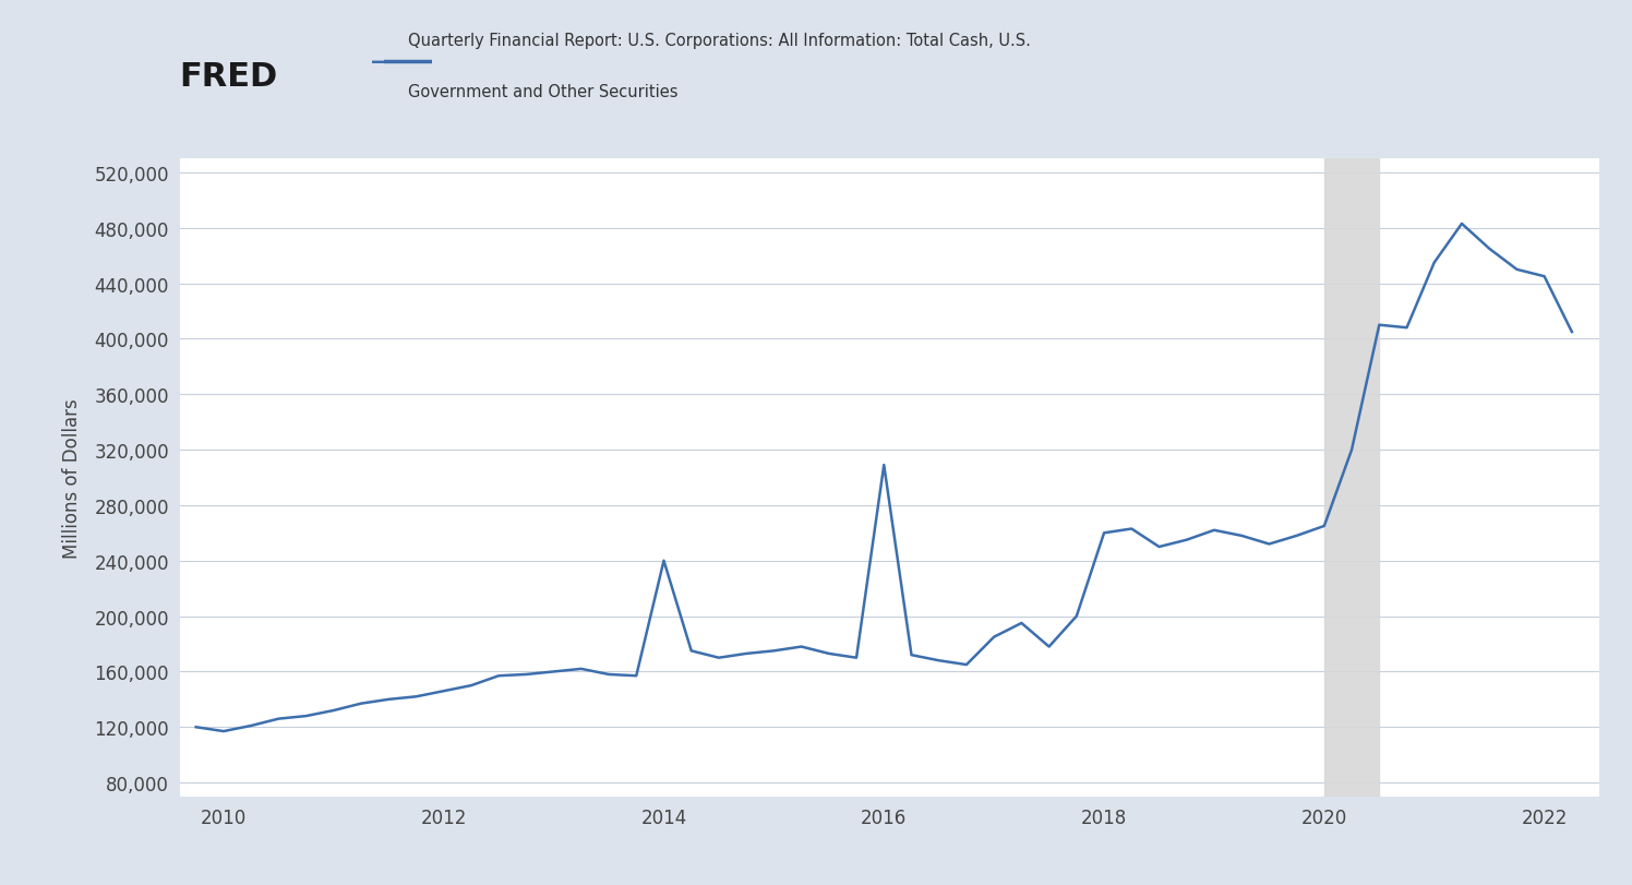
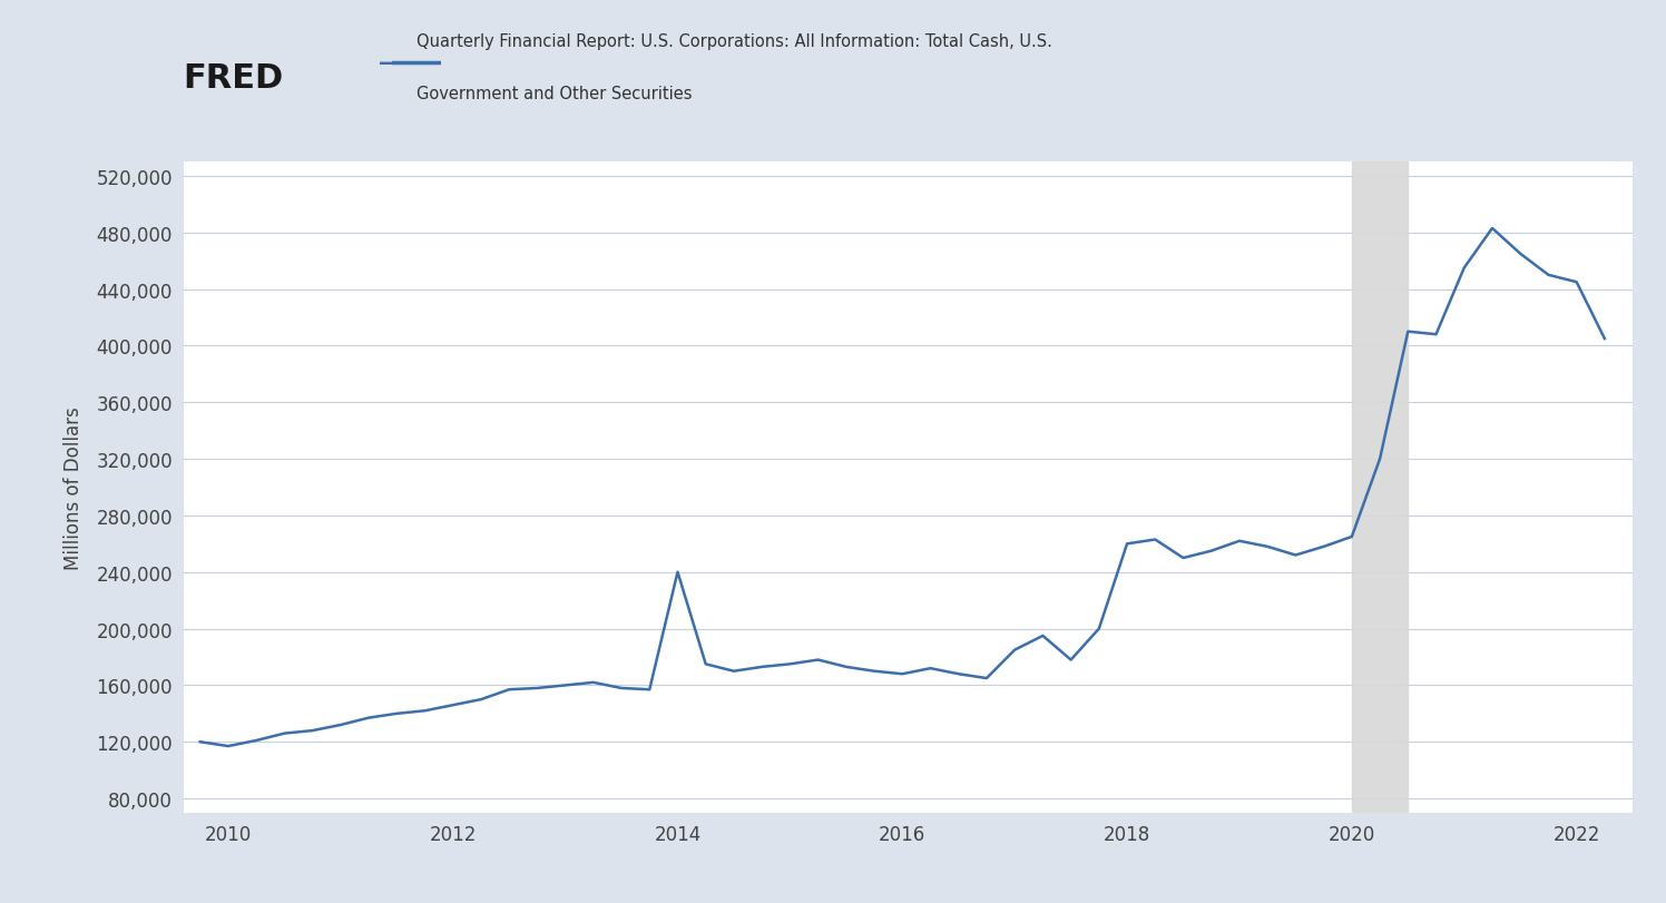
2016: 309,000 -> 168,000
